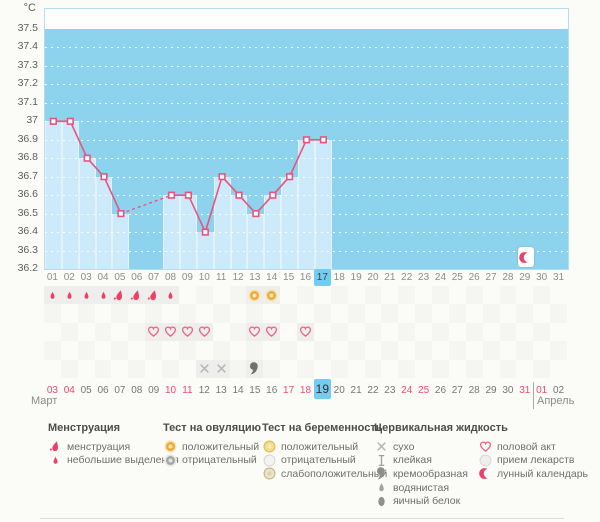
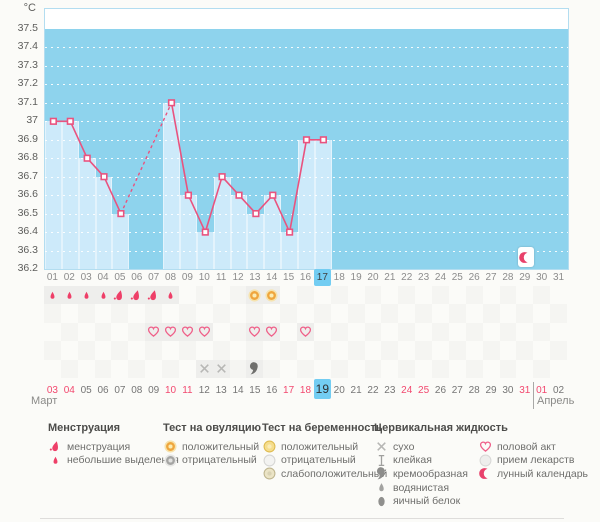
08: 36.6 -> 37.1
15: 36.7 -> 36.4
